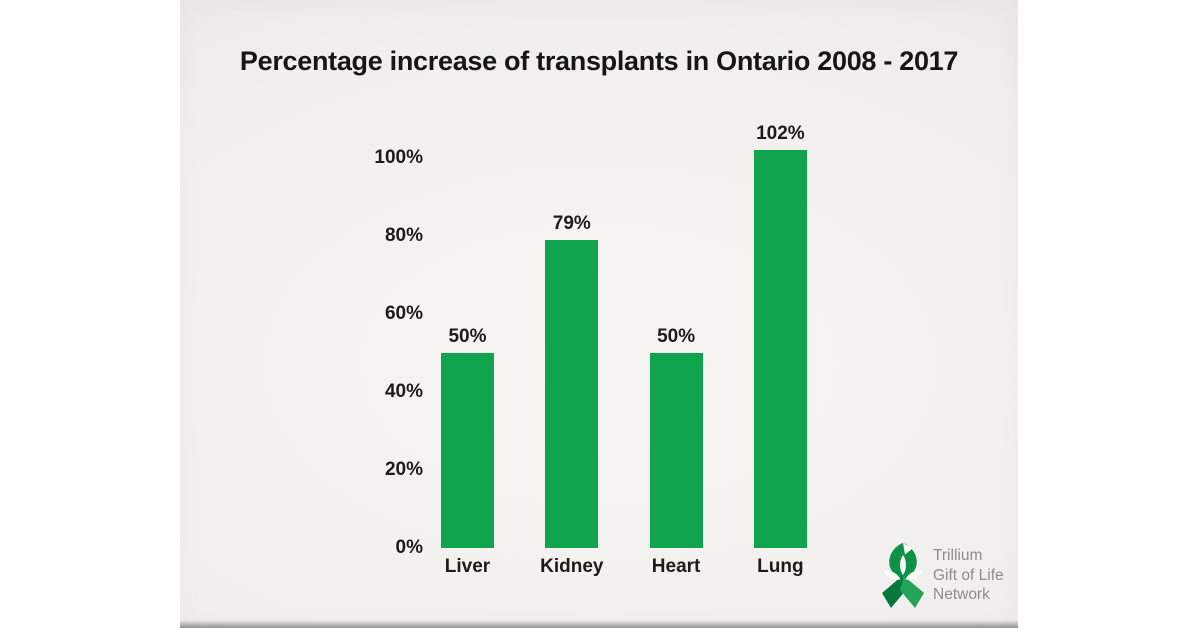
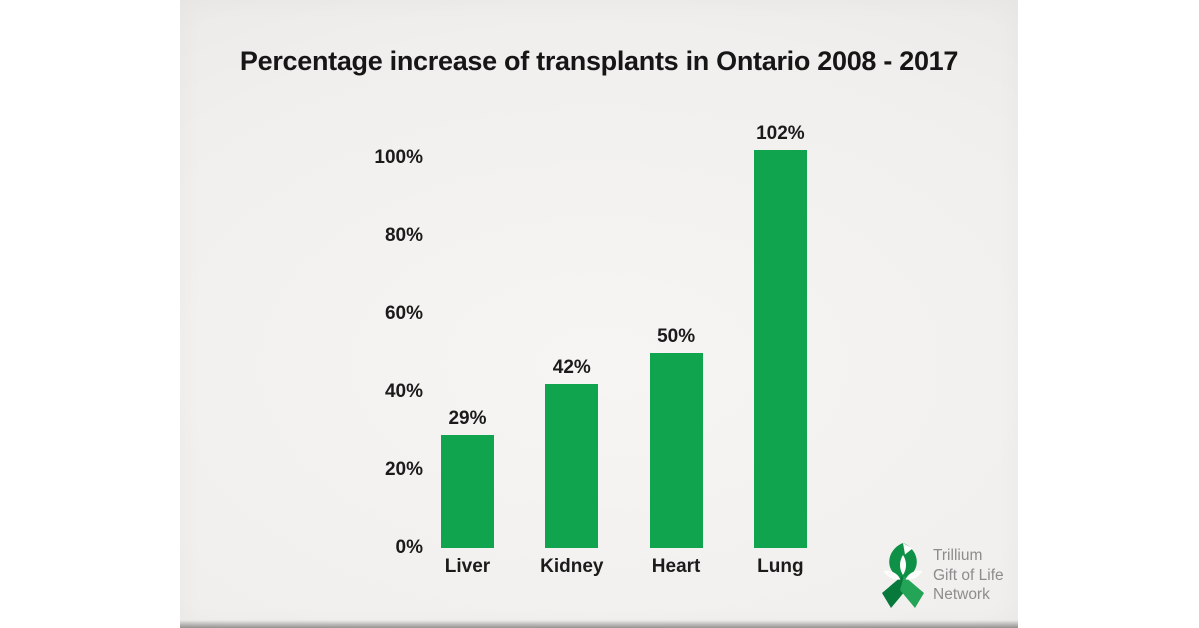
Liver: 50% -> 29%
Kidney: 79% -> 42%
